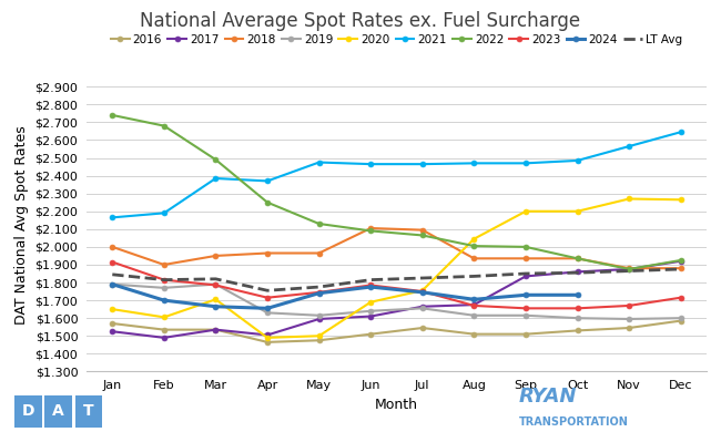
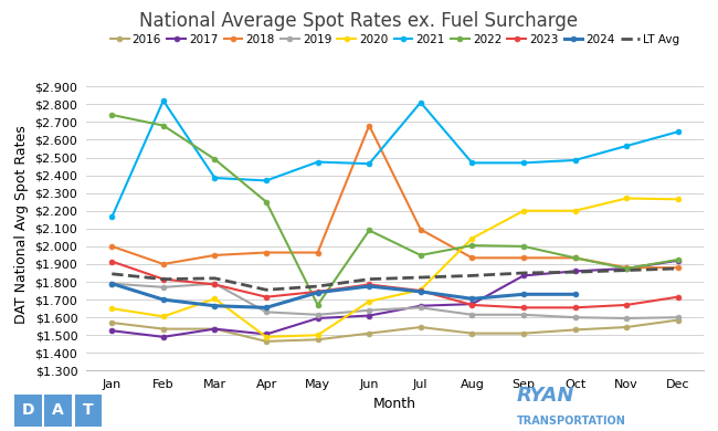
2021/Feb: $2.19 -> $2.82
2022/May: $2.13 -> $1.67
2018/Jun: $2.10 -> $2.68
2021/Jul: $2.46 -> $2.81
2022/Jul: $2.06 -> $1.95
